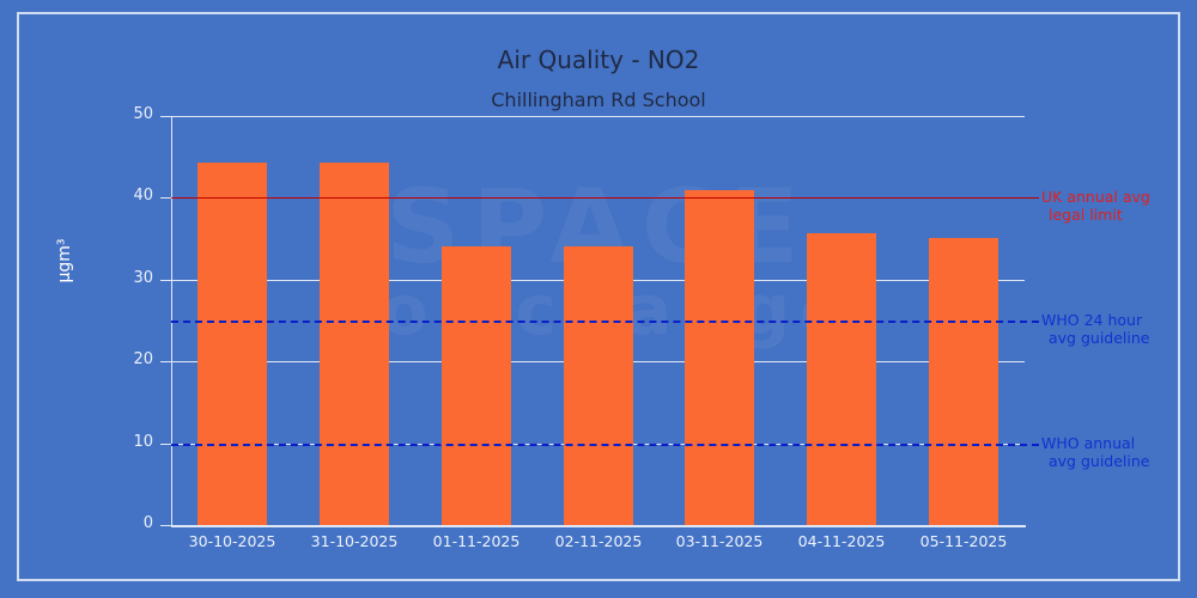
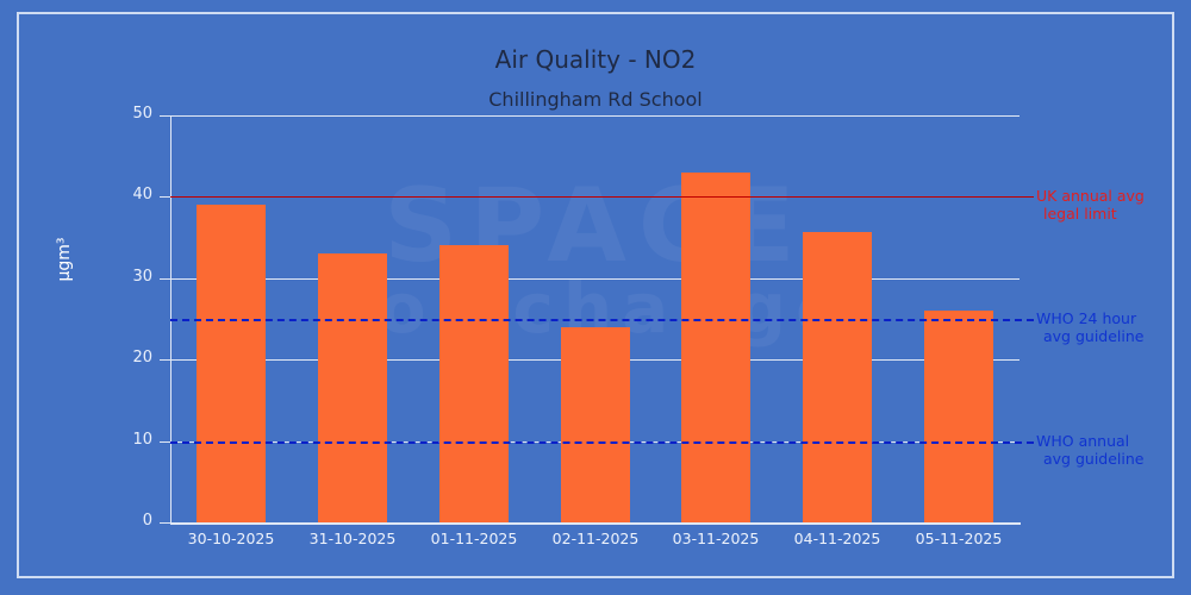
30-10-2025: 44 -> 39
31-10-2025: 44 -> 33
02-11-2025: 34 -> 24
03-11-2025: 41 -> 43
05-11-2025: 35 -> 26
